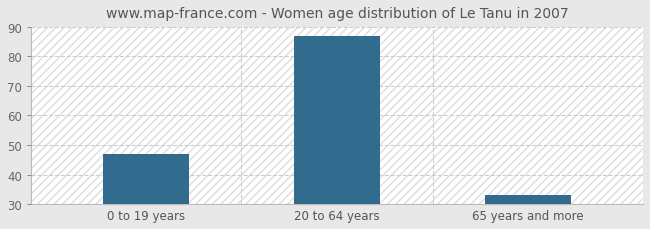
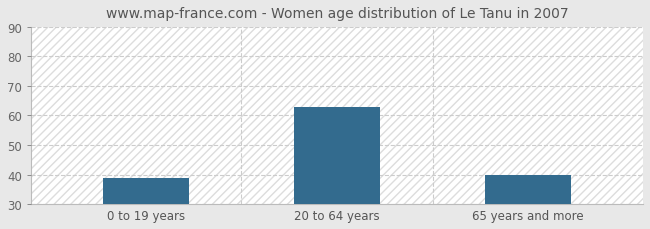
0 to 19 years: 47 -> 39
20 to 64 years: 87 -> 63
65 years and more: 33 -> 40
